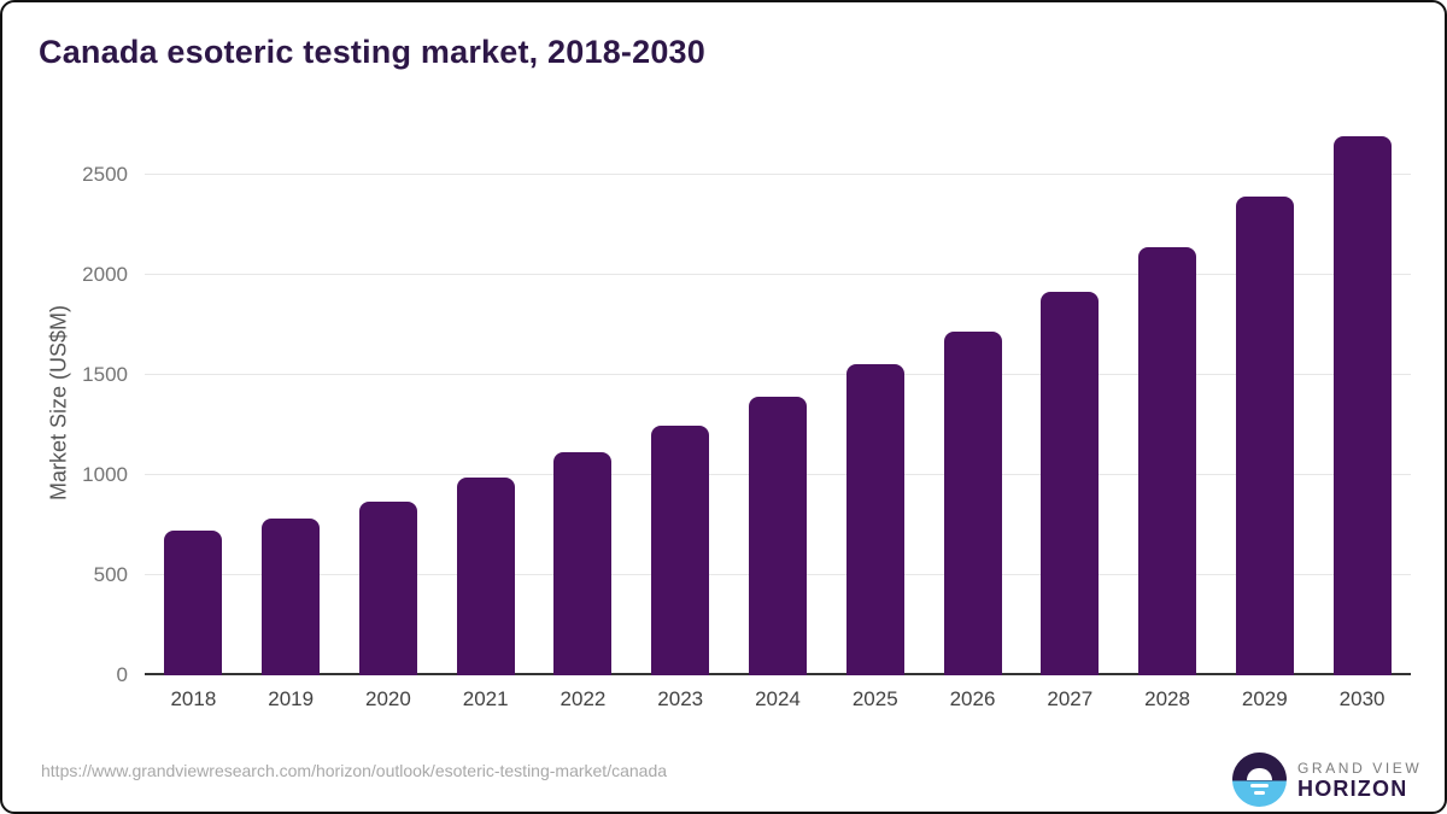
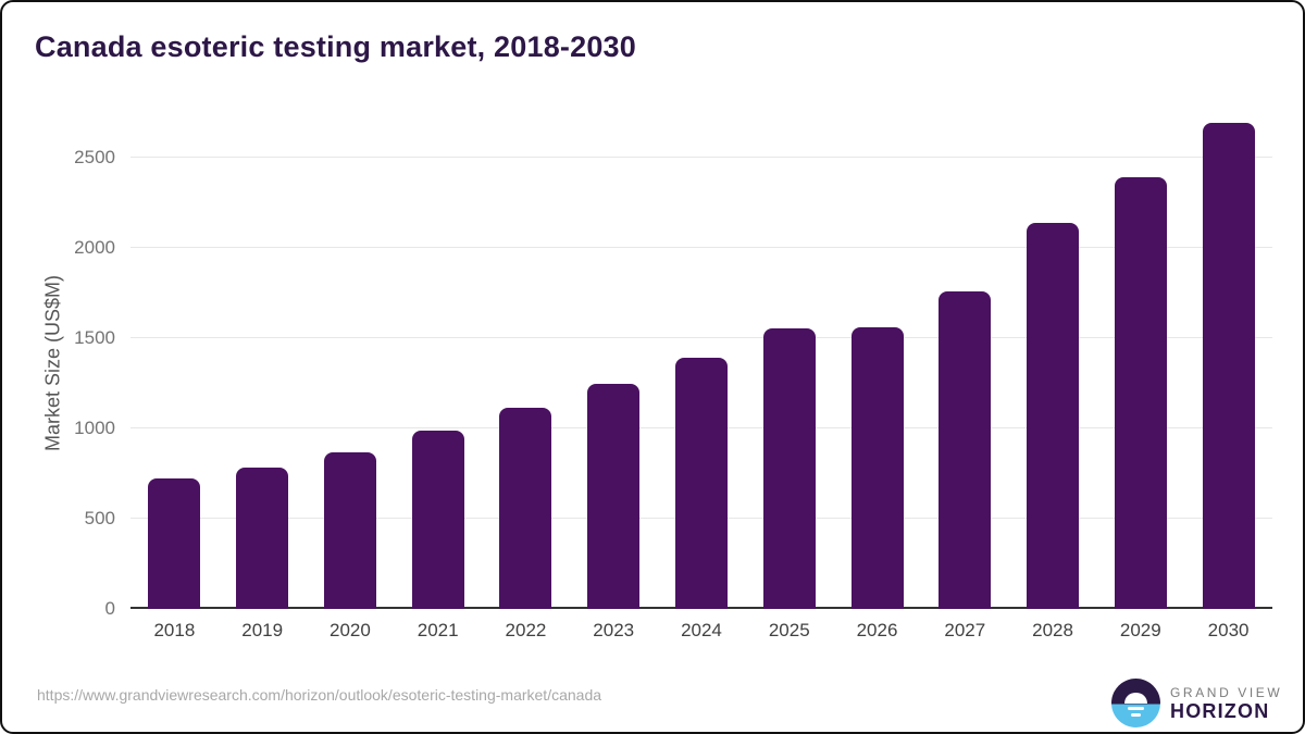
2026: 1720 -> 1560
2027: 1920 -> 1760
